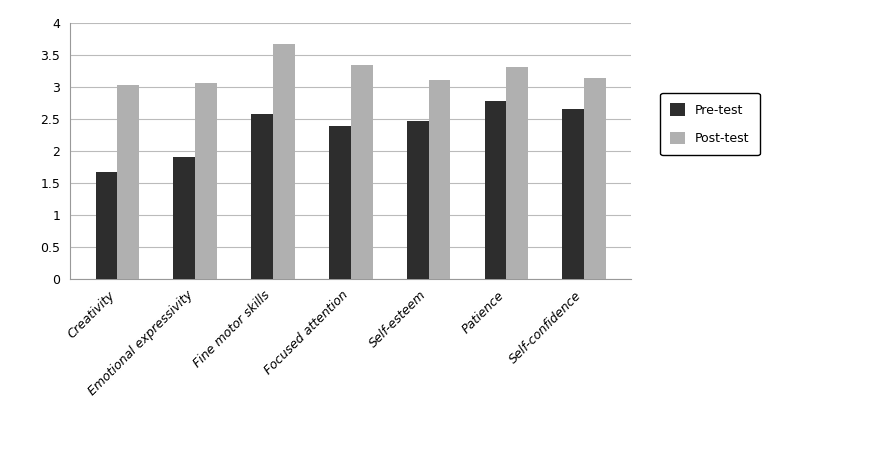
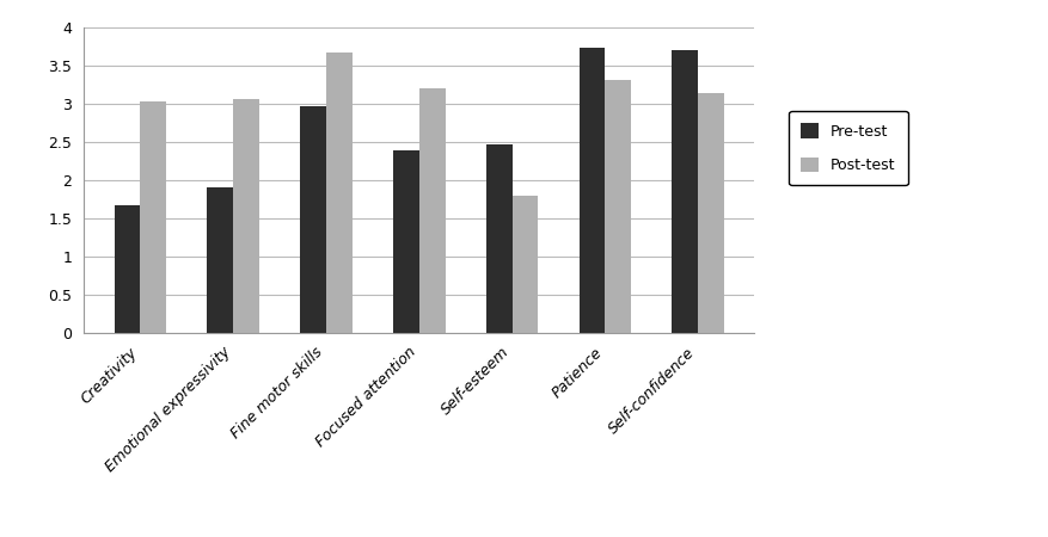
Pre-test/Fine motor skills: 2.58 -> 2.96
Post-test/Focused attention: 3.33 -> 3.20
Post-test/Self-esteem: 3.11 -> 1.80
Pre-test/Patience: 2.77 -> 3.72
Pre-test/Self-confidence: 2.65 -> 3.70
